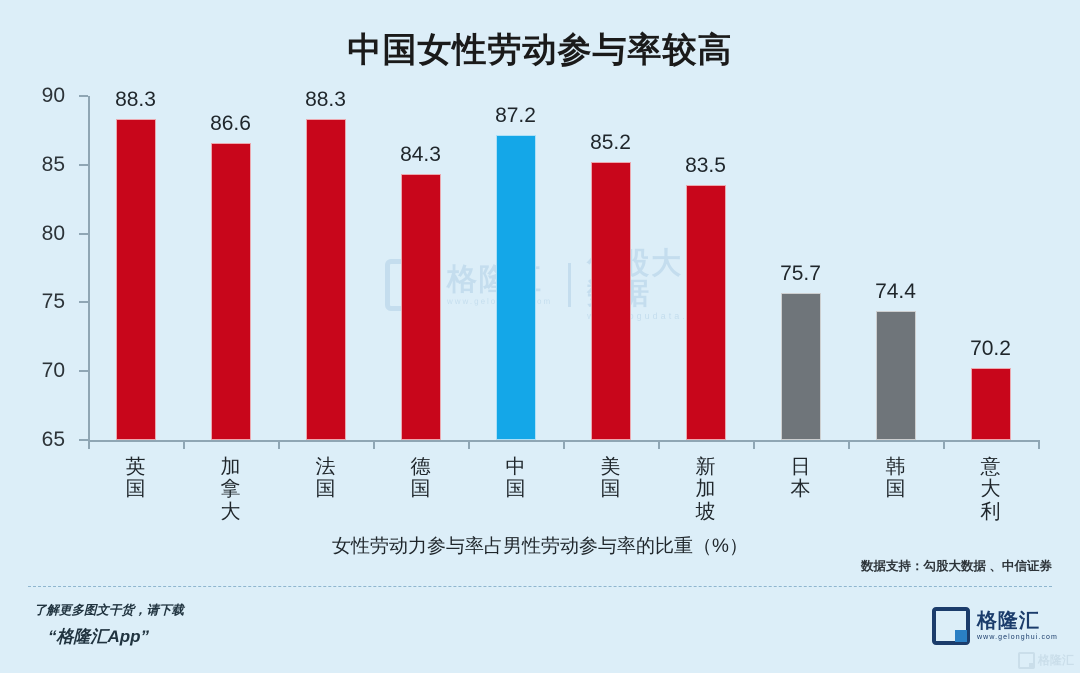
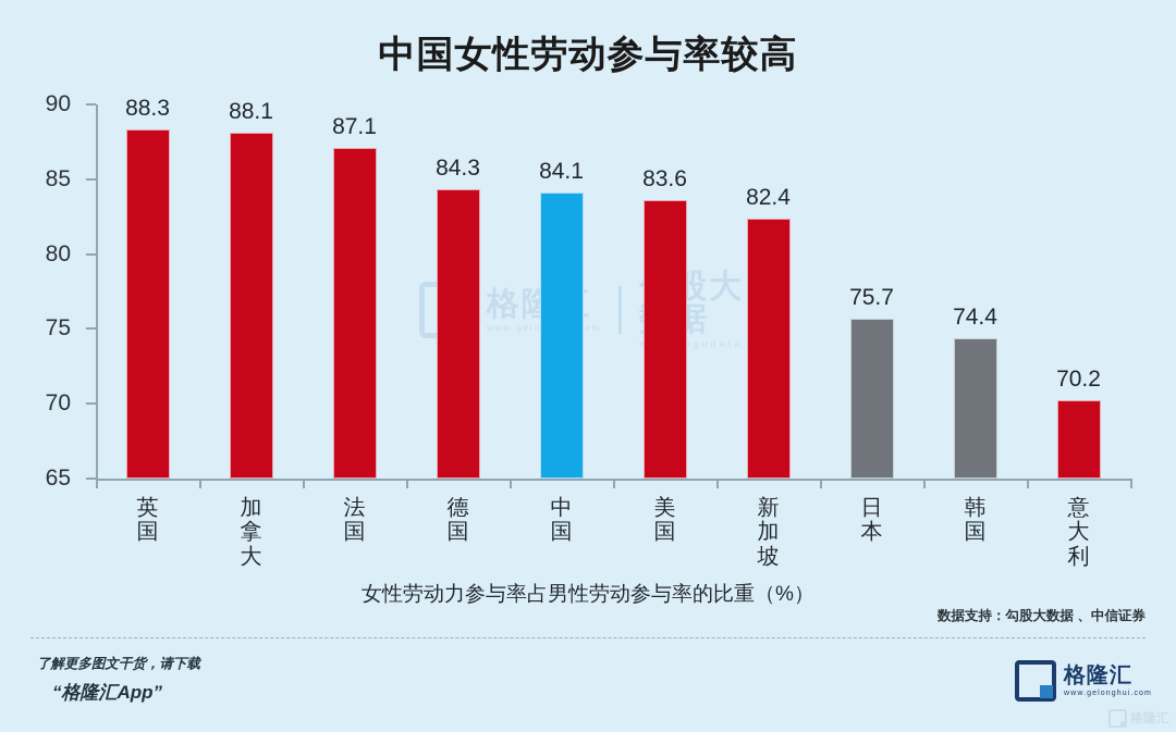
加拿大: 86.6 -> 88.1
法国: 88.3 -> 87.1
中国: 87.2 -> 84.1
美国: 85.2 -> 83.6
新加坡: 83.5 -> 82.4
